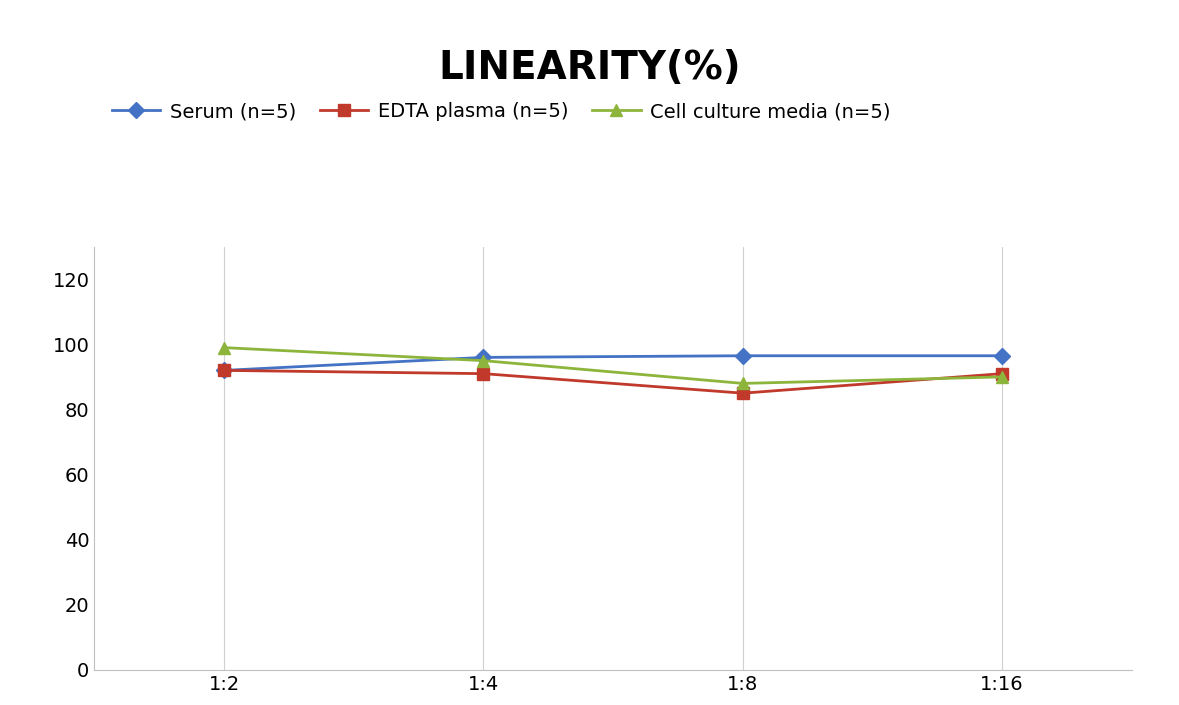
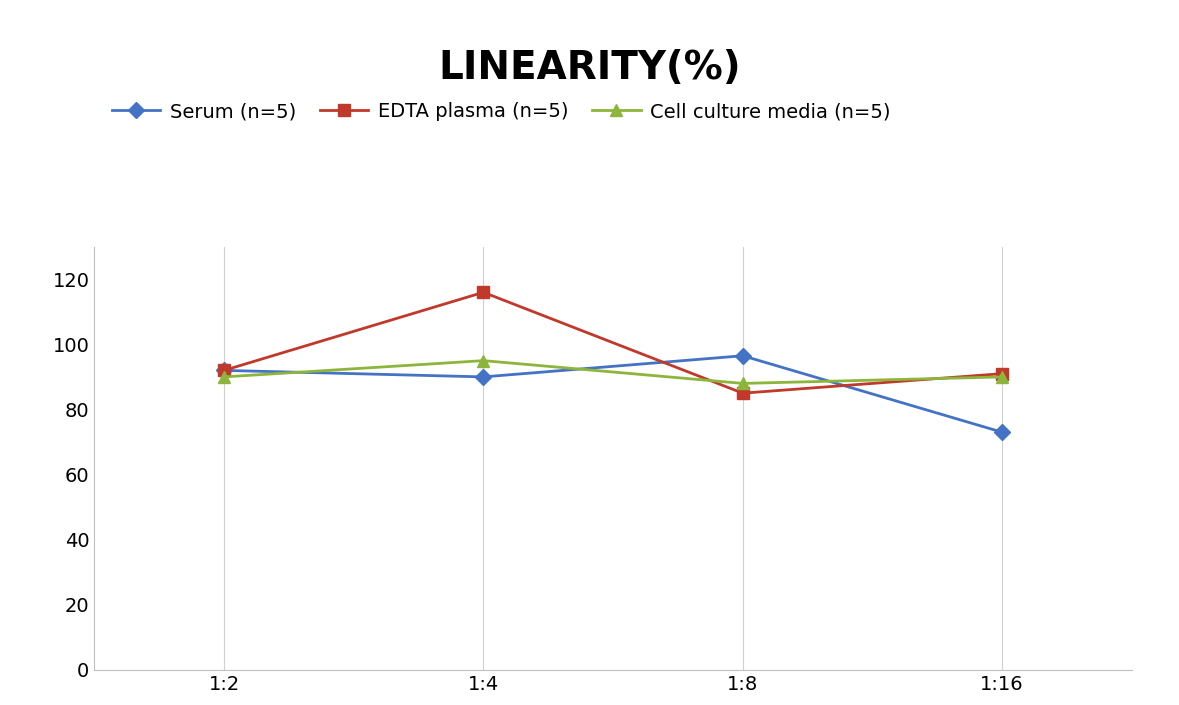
Cell culture media (n=5)/1:2: 99 -> 90
Serum (n=5)/1:4: 96.0 -> 90.0
EDTA plasma (n=5)/1:4: 91 -> 116
Serum (n=5)/1:16: 96.5 -> 73.0
